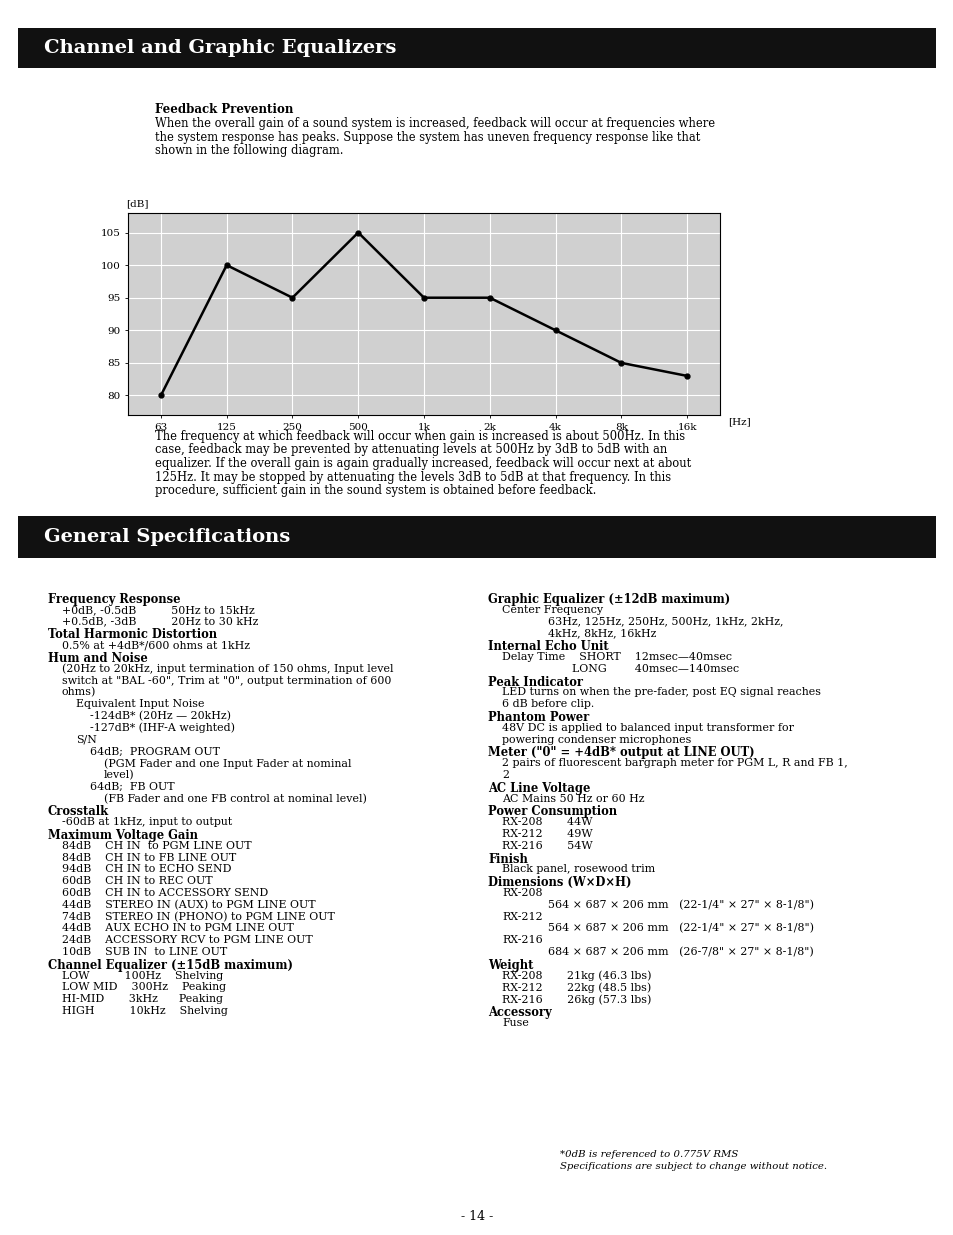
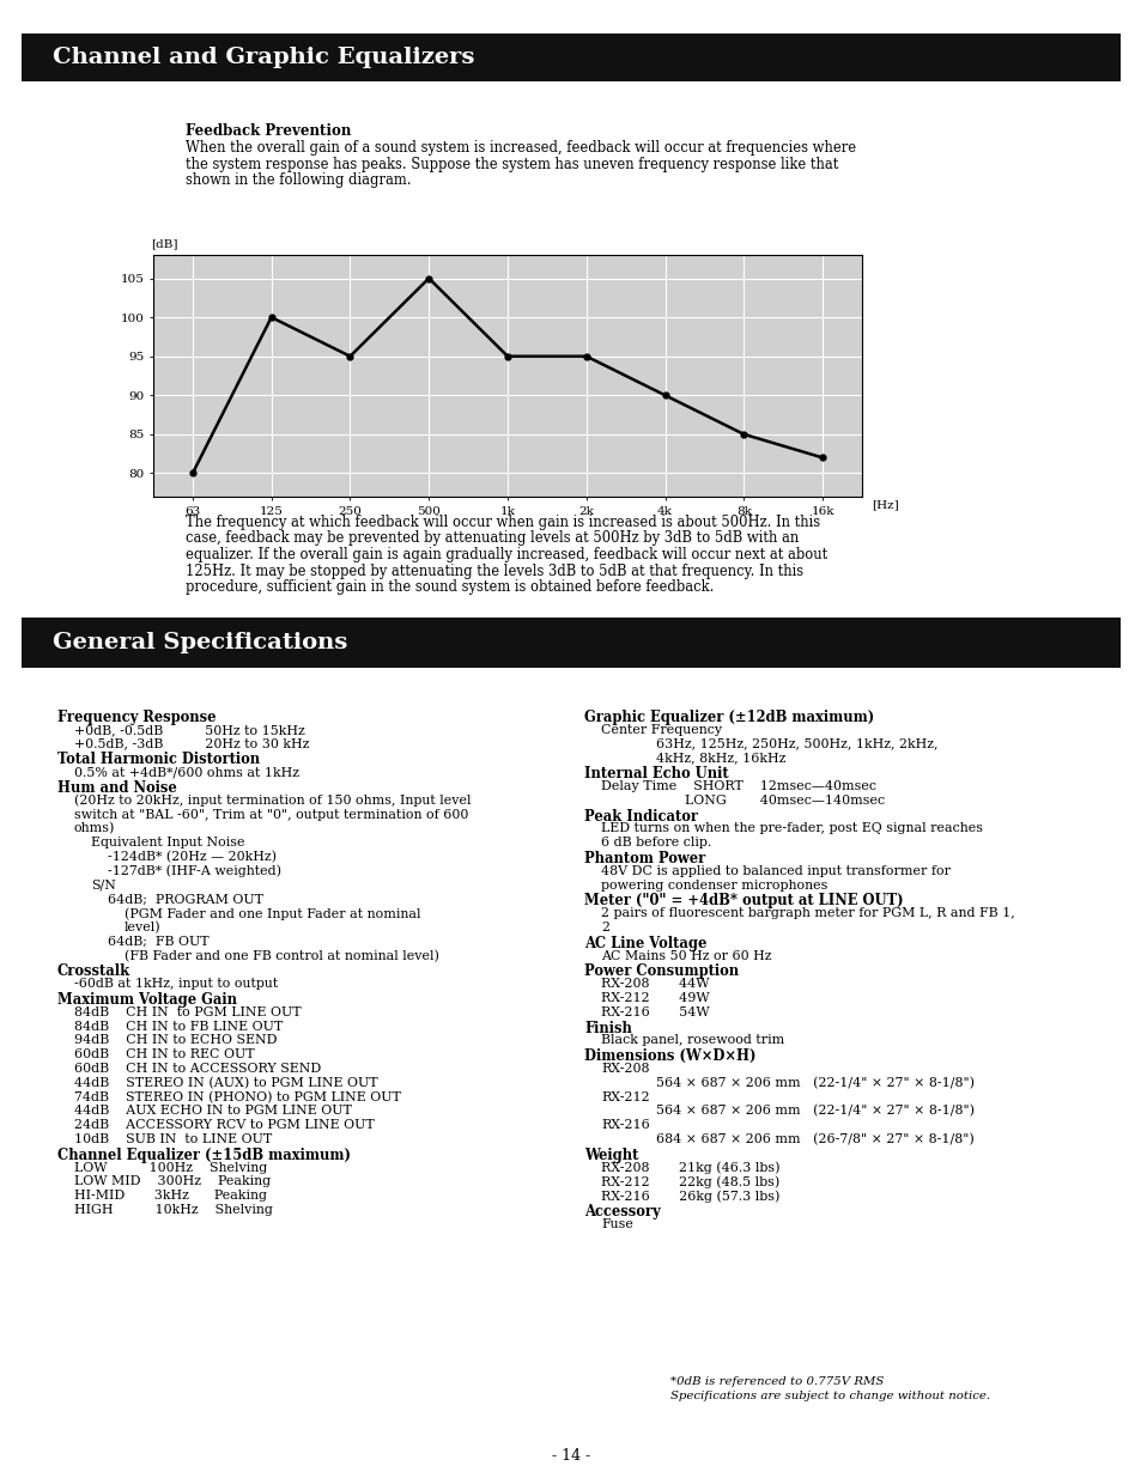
16k: 83 -> 82
